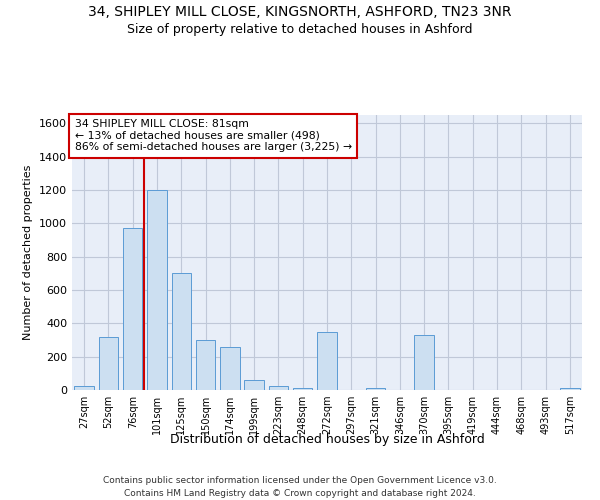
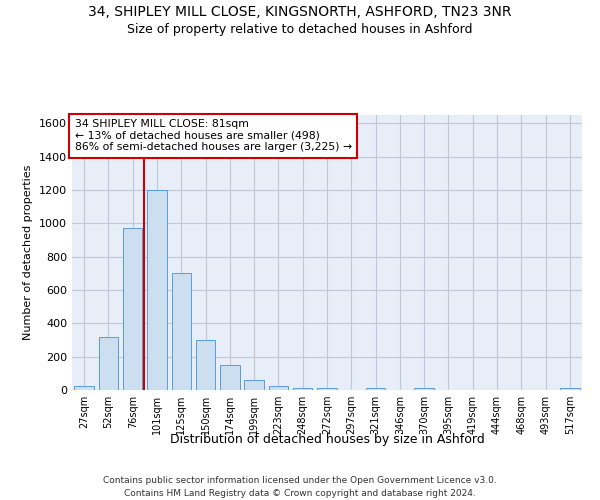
174sqm: 260 -> 150
272sqm: 350 -> 20
370sqm: 330 -> 10
